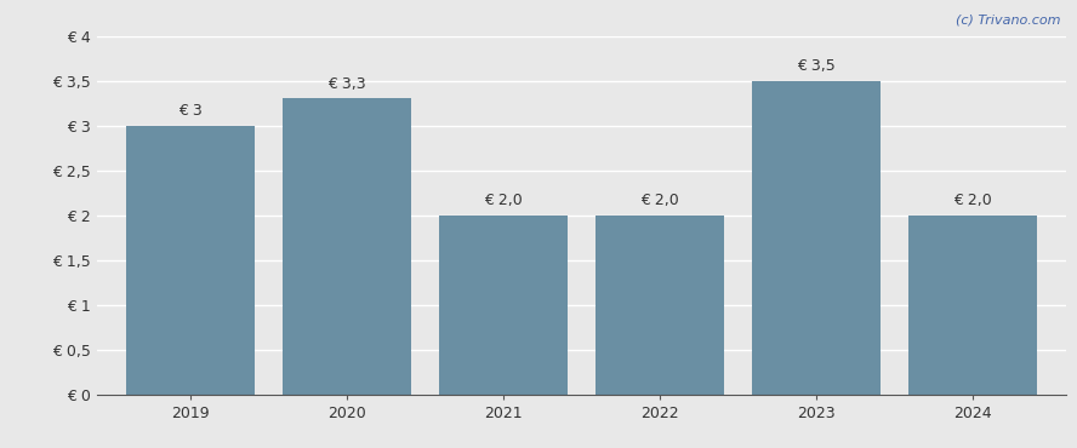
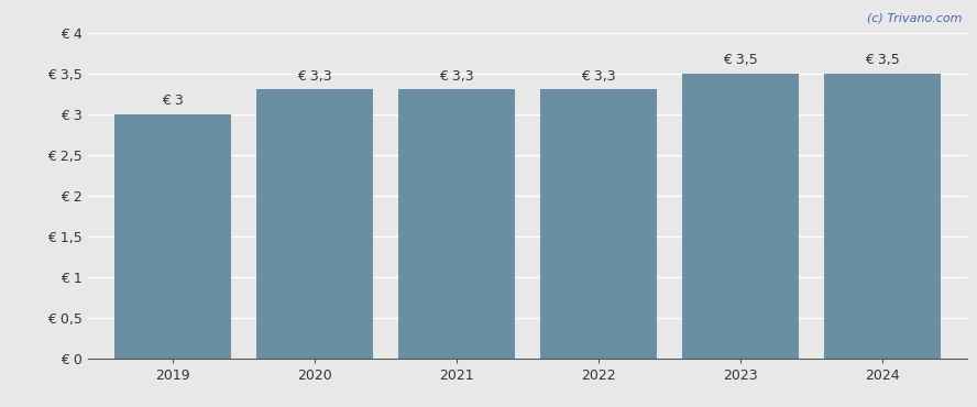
2021: 2,0 -> 3,3
2022: 2,0 -> 3,3
2024: 2,0 -> 3,5
